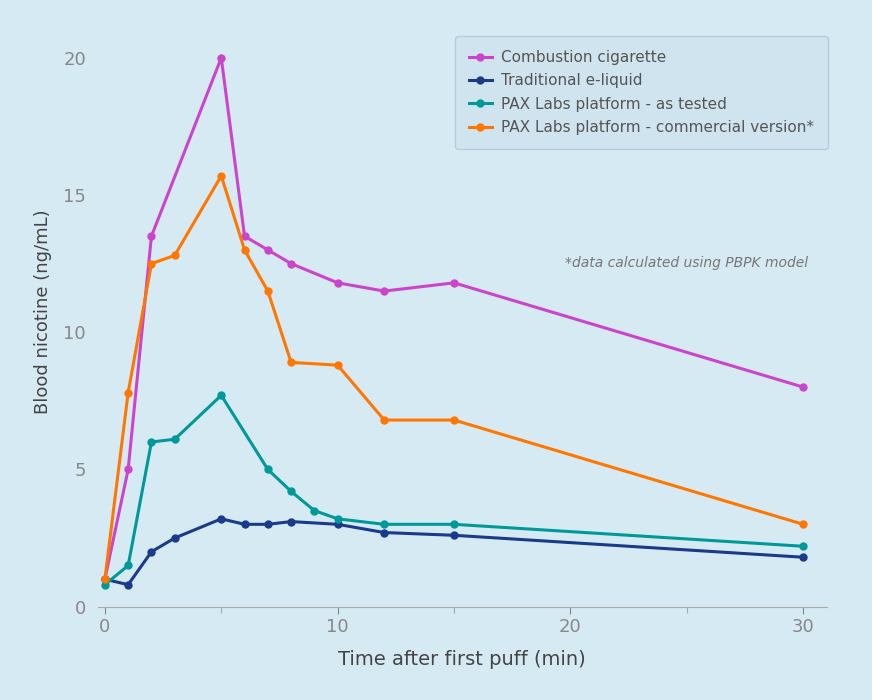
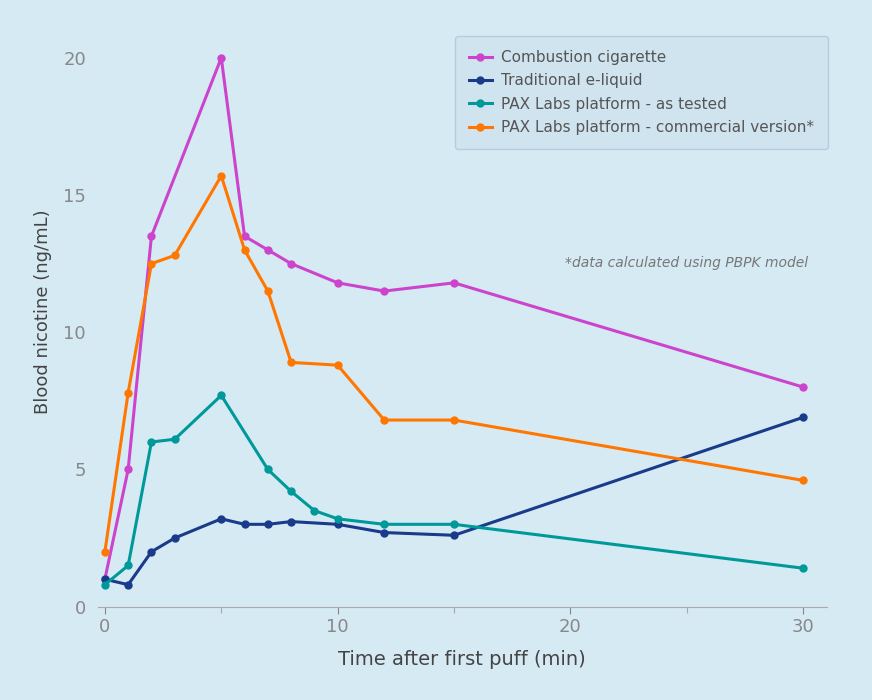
PAX Labs platform - commercial version*/0: 1.0 -> 2.0
Traditional e-liquid/30: 1.8 -> 6.9
PAX Labs platform - as tested/30: 2.2 -> 1.4
PAX Labs platform - commercial version*/30: 3.0 -> 4.6
